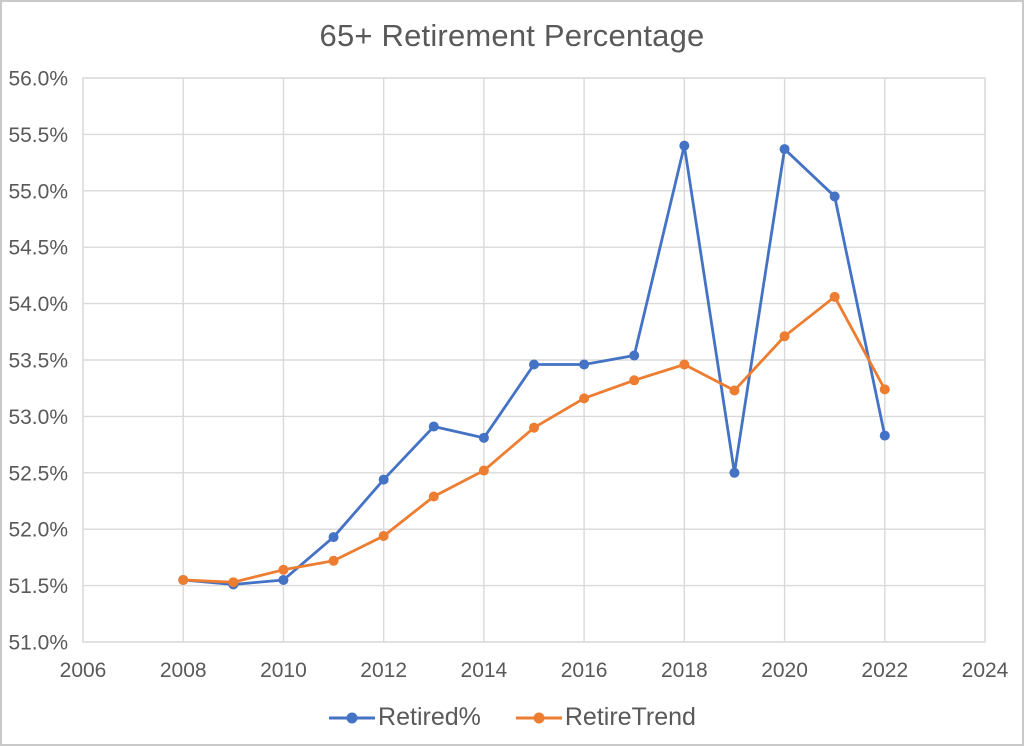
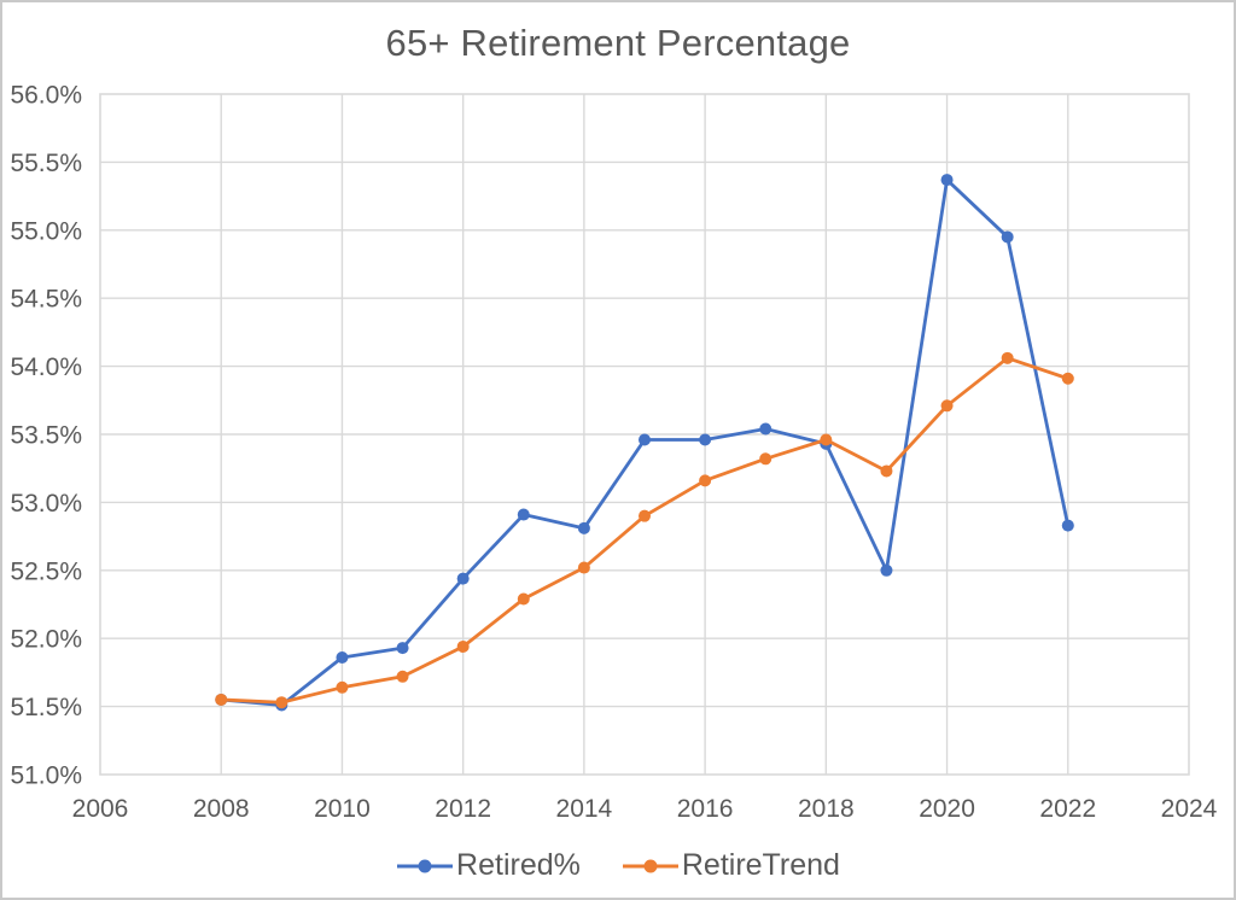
Retired%/2010: 51.55% -> 51.86%
Retired%/2018: 55.40% -> 53.43%
RetireTrend/2022: 53.24% -> 53.91%
